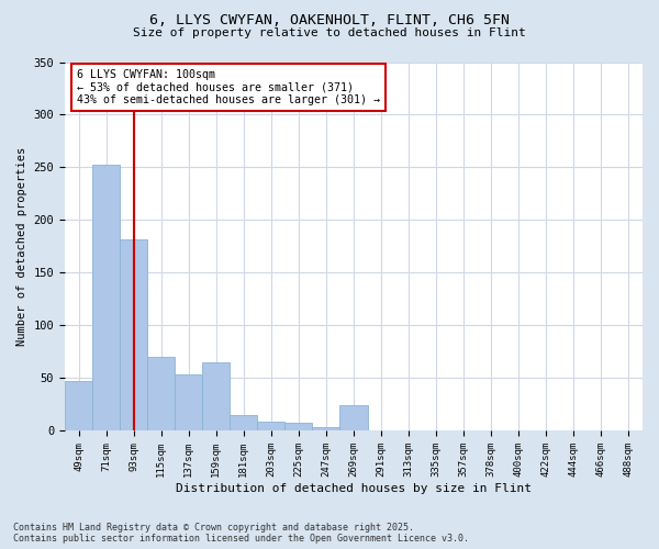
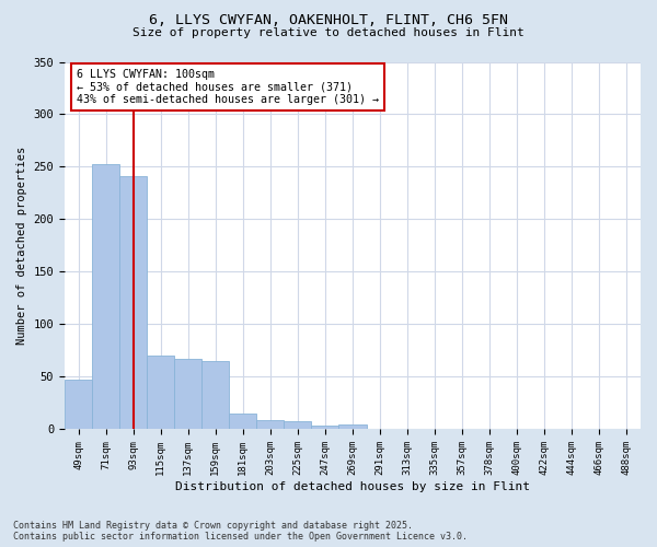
93sqm: 182 -> 241
137sqm: 54 -> 67
269sqm: 24 -> 5
